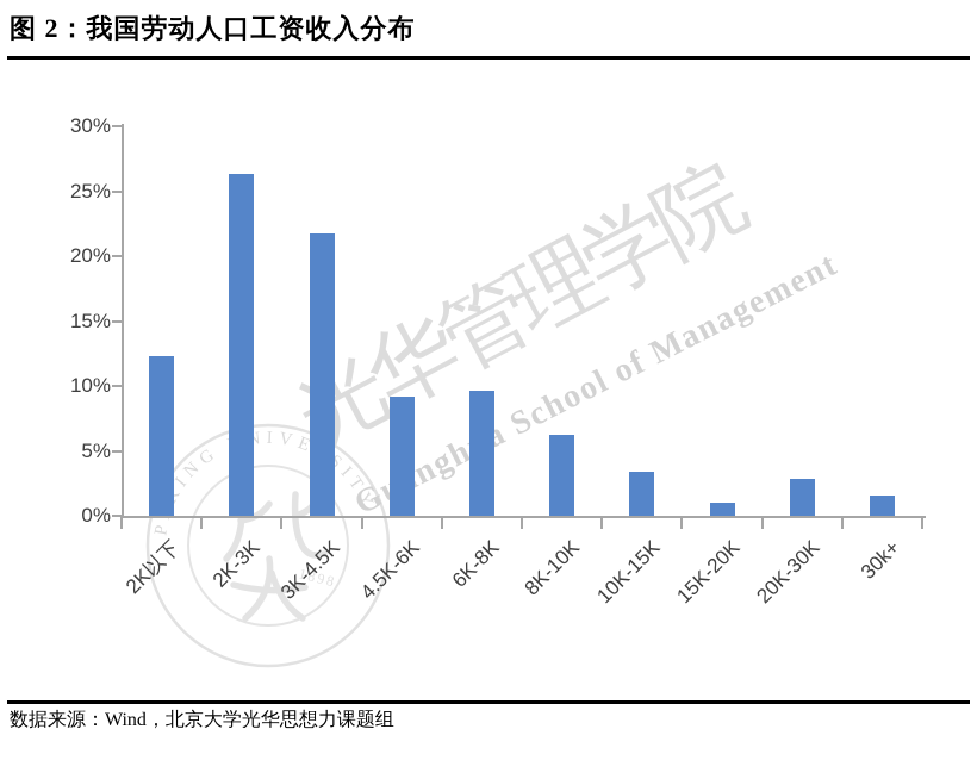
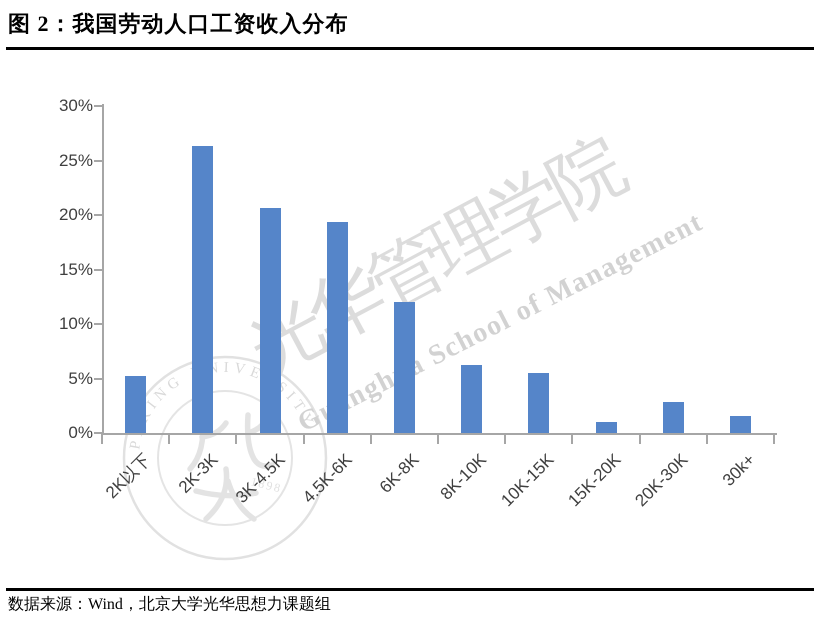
2K以下: 12.3% -> 5.2%
3K-4.5K: 21.7% -> 20.6%
4.5K-6K: 9.2% -> 19.4%
6K-8K: 9.6% -> 12.0%
10K-15K: 3.4% -> 5.5%
